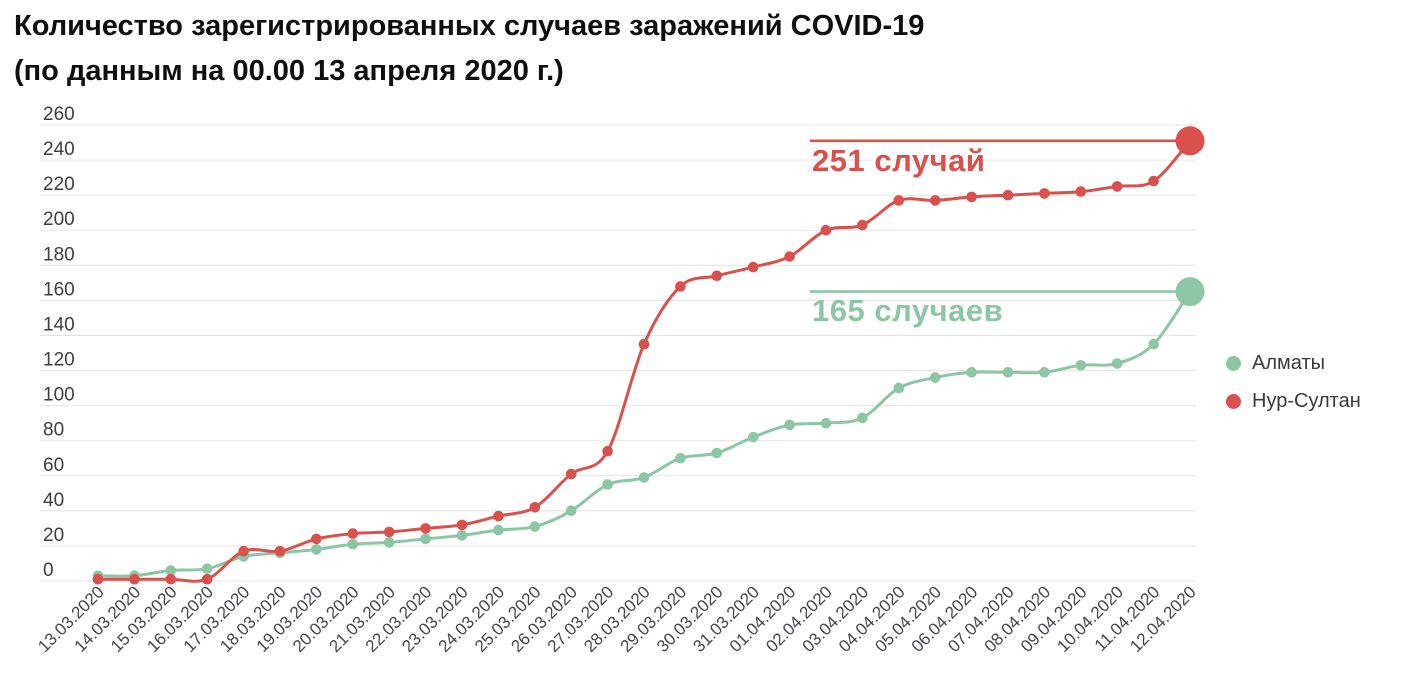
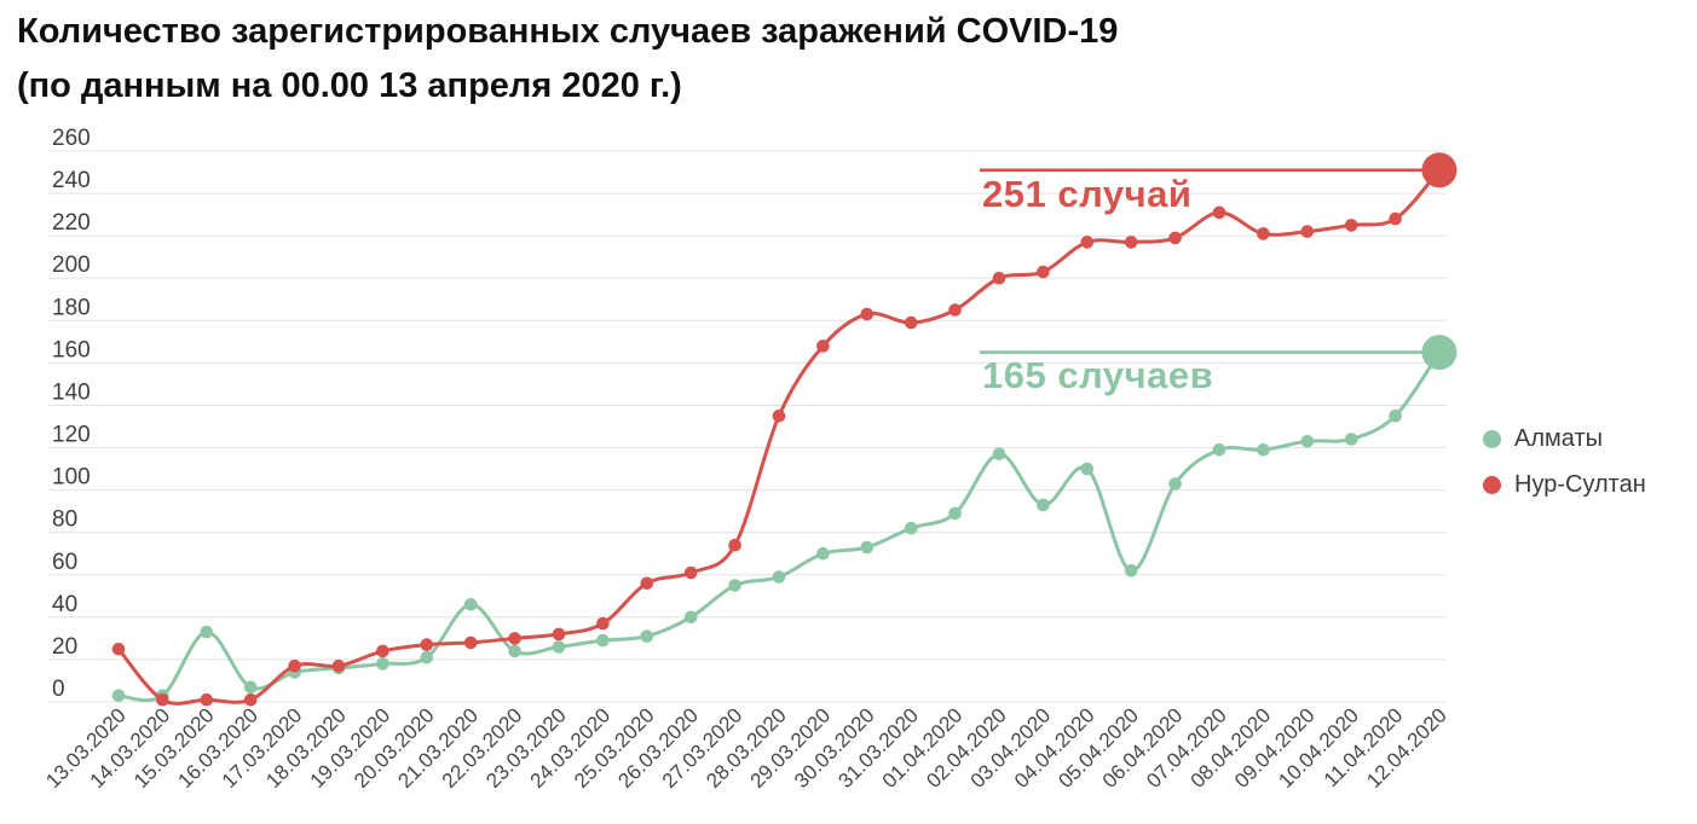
Нур-Султан/13.03.2020: 1 -> 25
Алматы/15.03.2020: 6 -> 33
Алматы/21.03.2020: 22 -> 46
Нур-Султан/25.03.2020: 42 -> 56
Нур-Султан/30.03.2020: 174 -> 183
Алматы/02.04.2020: 90 -> 117
Алматы/05.04.2020: 116 -> 62
Алматы/06.04.2020: 119 -> 103
Нур-Султан/07.04.2020: 220 -> 231
